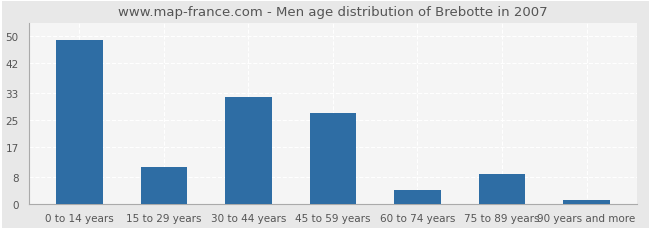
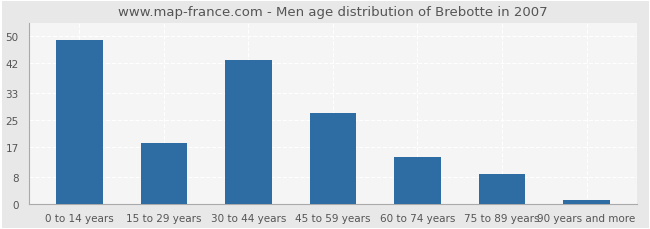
15 to 29 years: 11 -> 18
30 to 44 years: 32 -> 43
60 to 74 years: 4 -> 14
